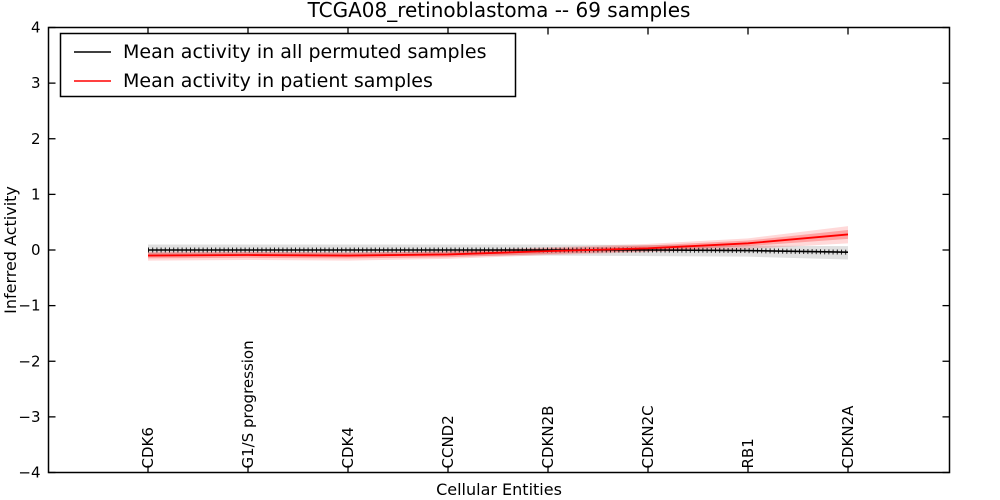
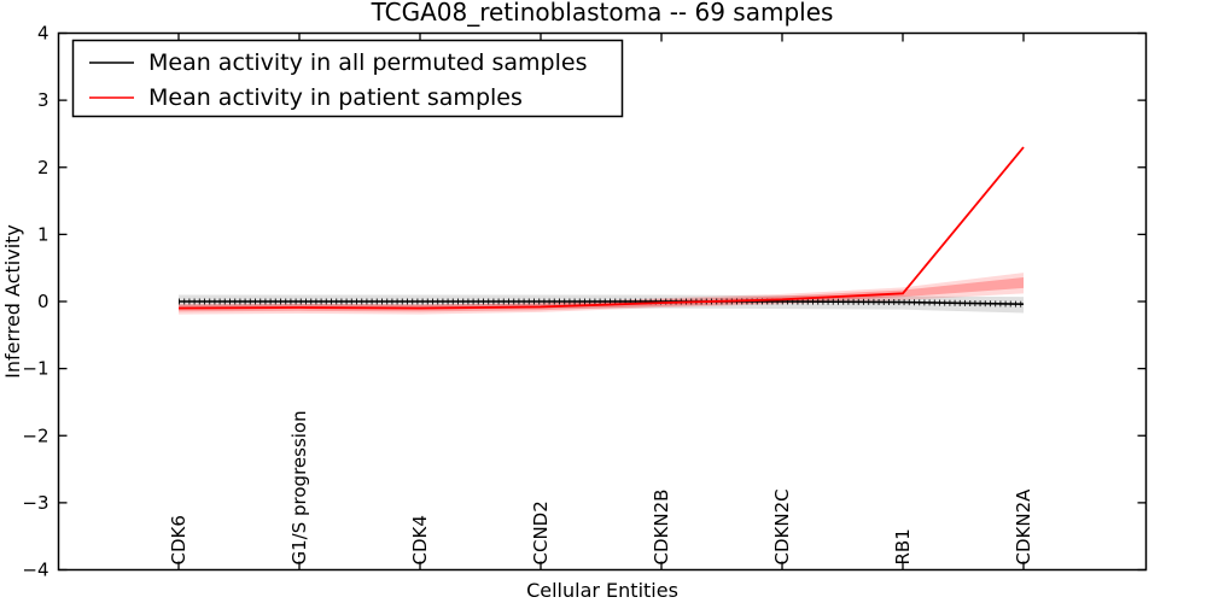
Mean activity in patient samples/CDKN2A: 0.3 -> 2.3
